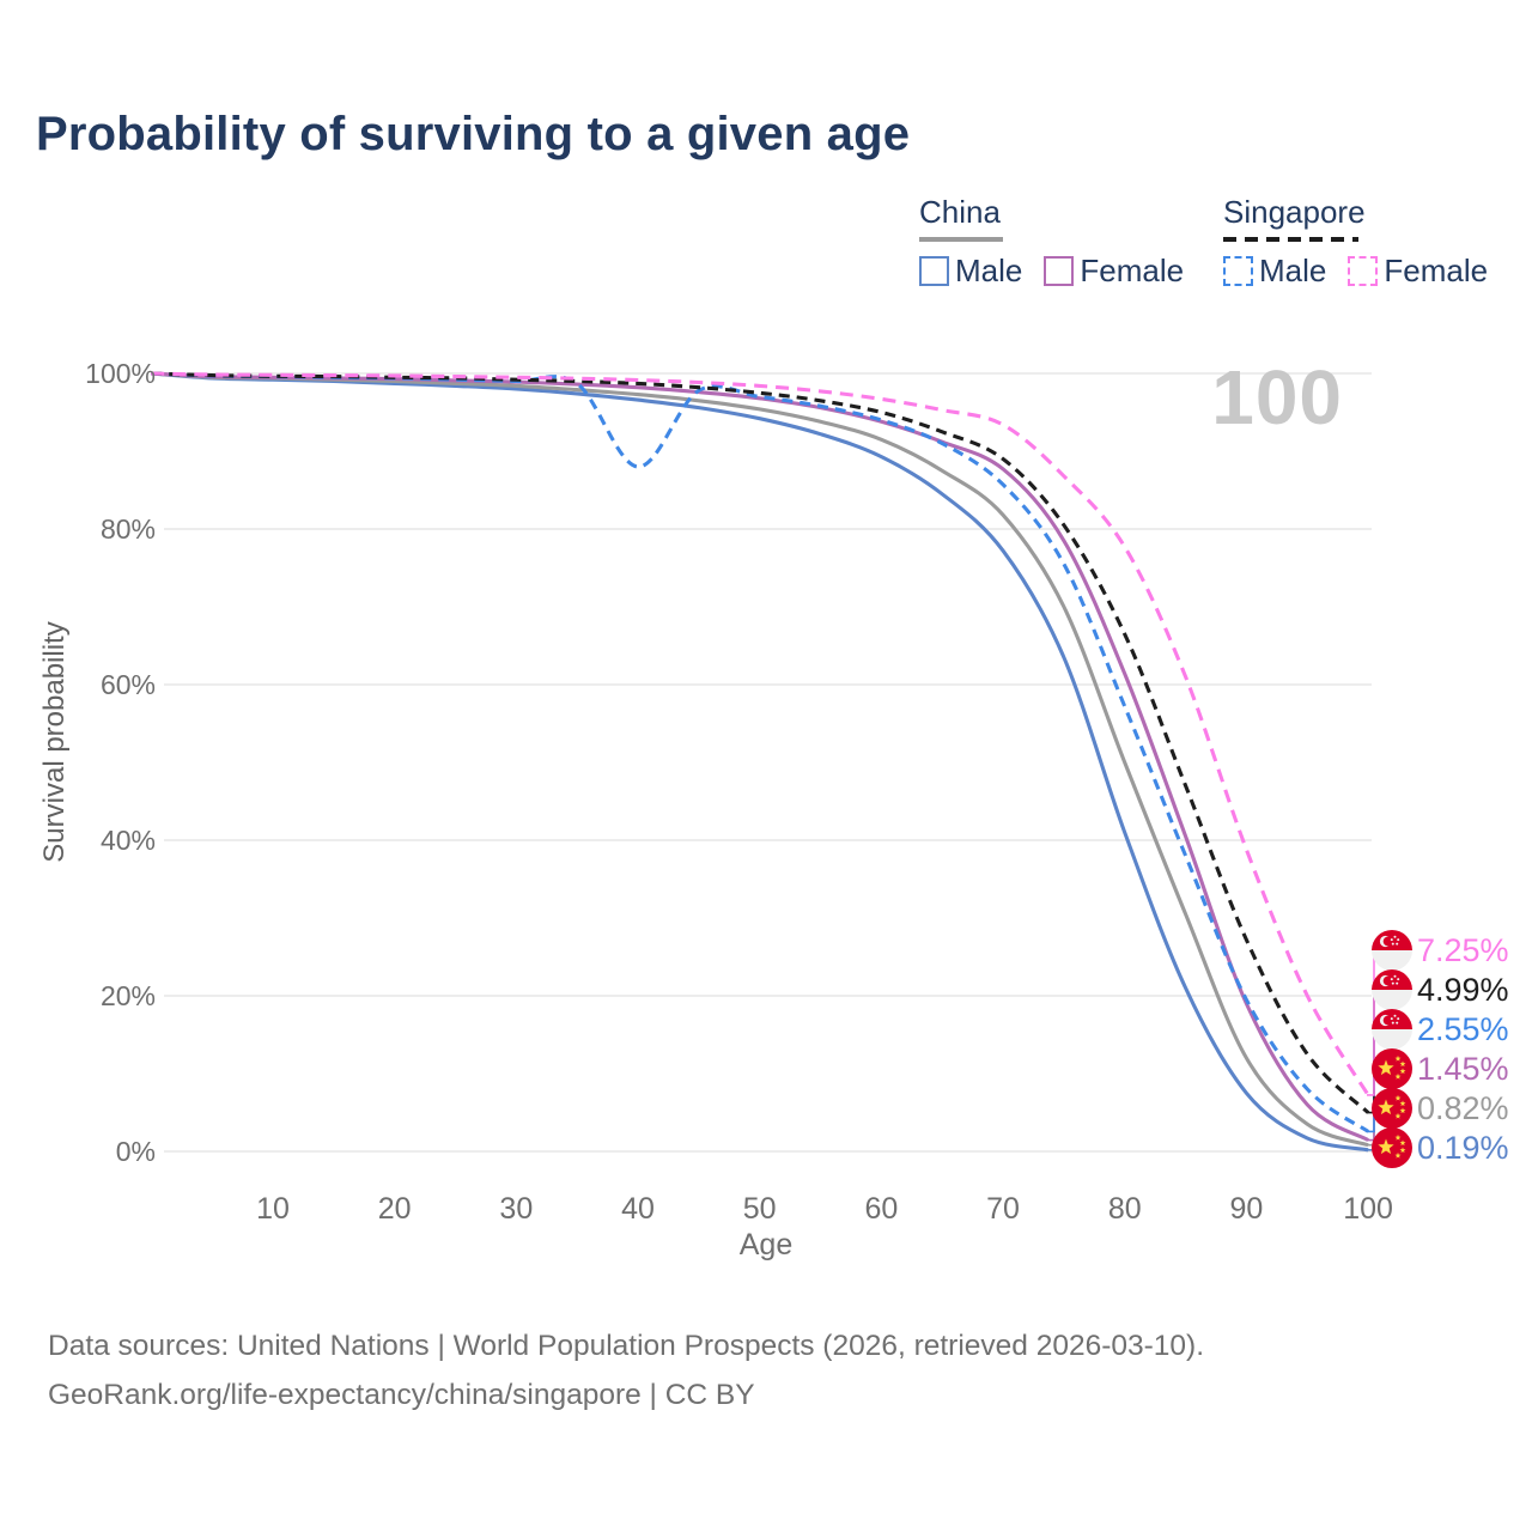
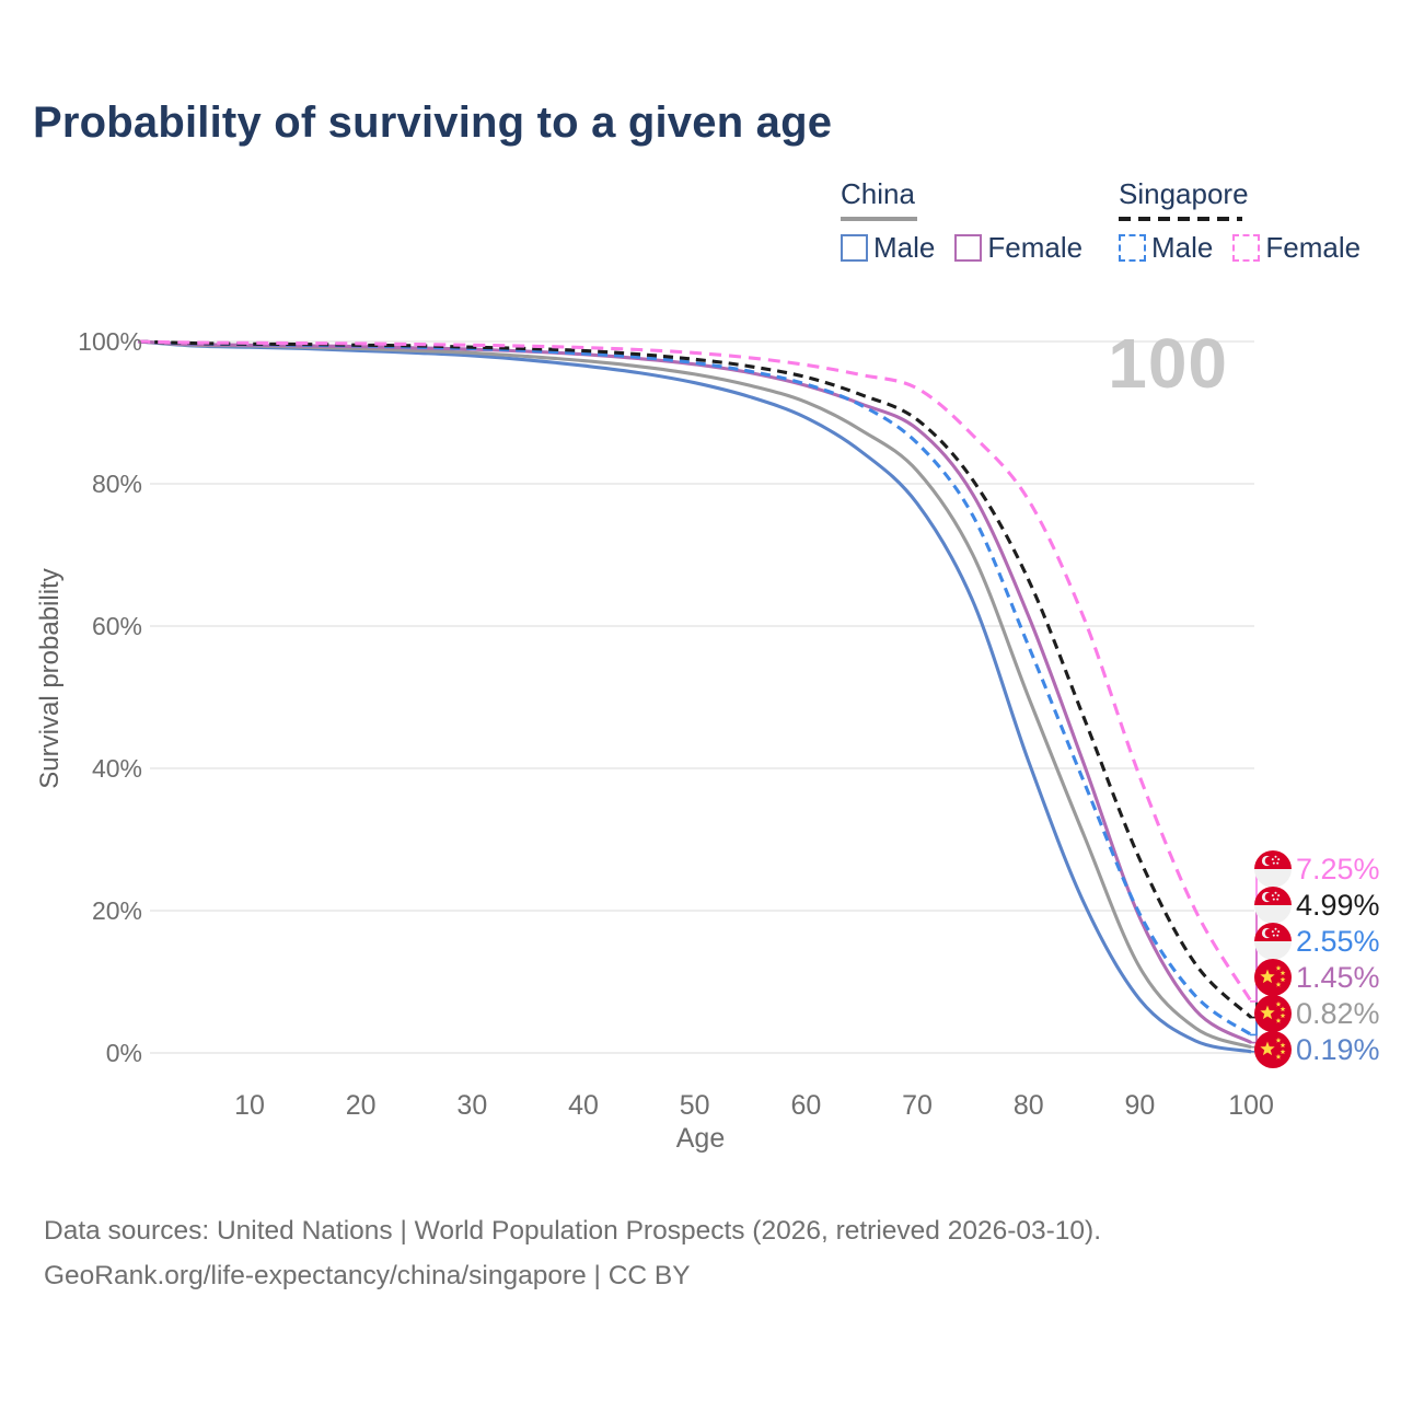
Singapore Male/40: 88% -> 98%
